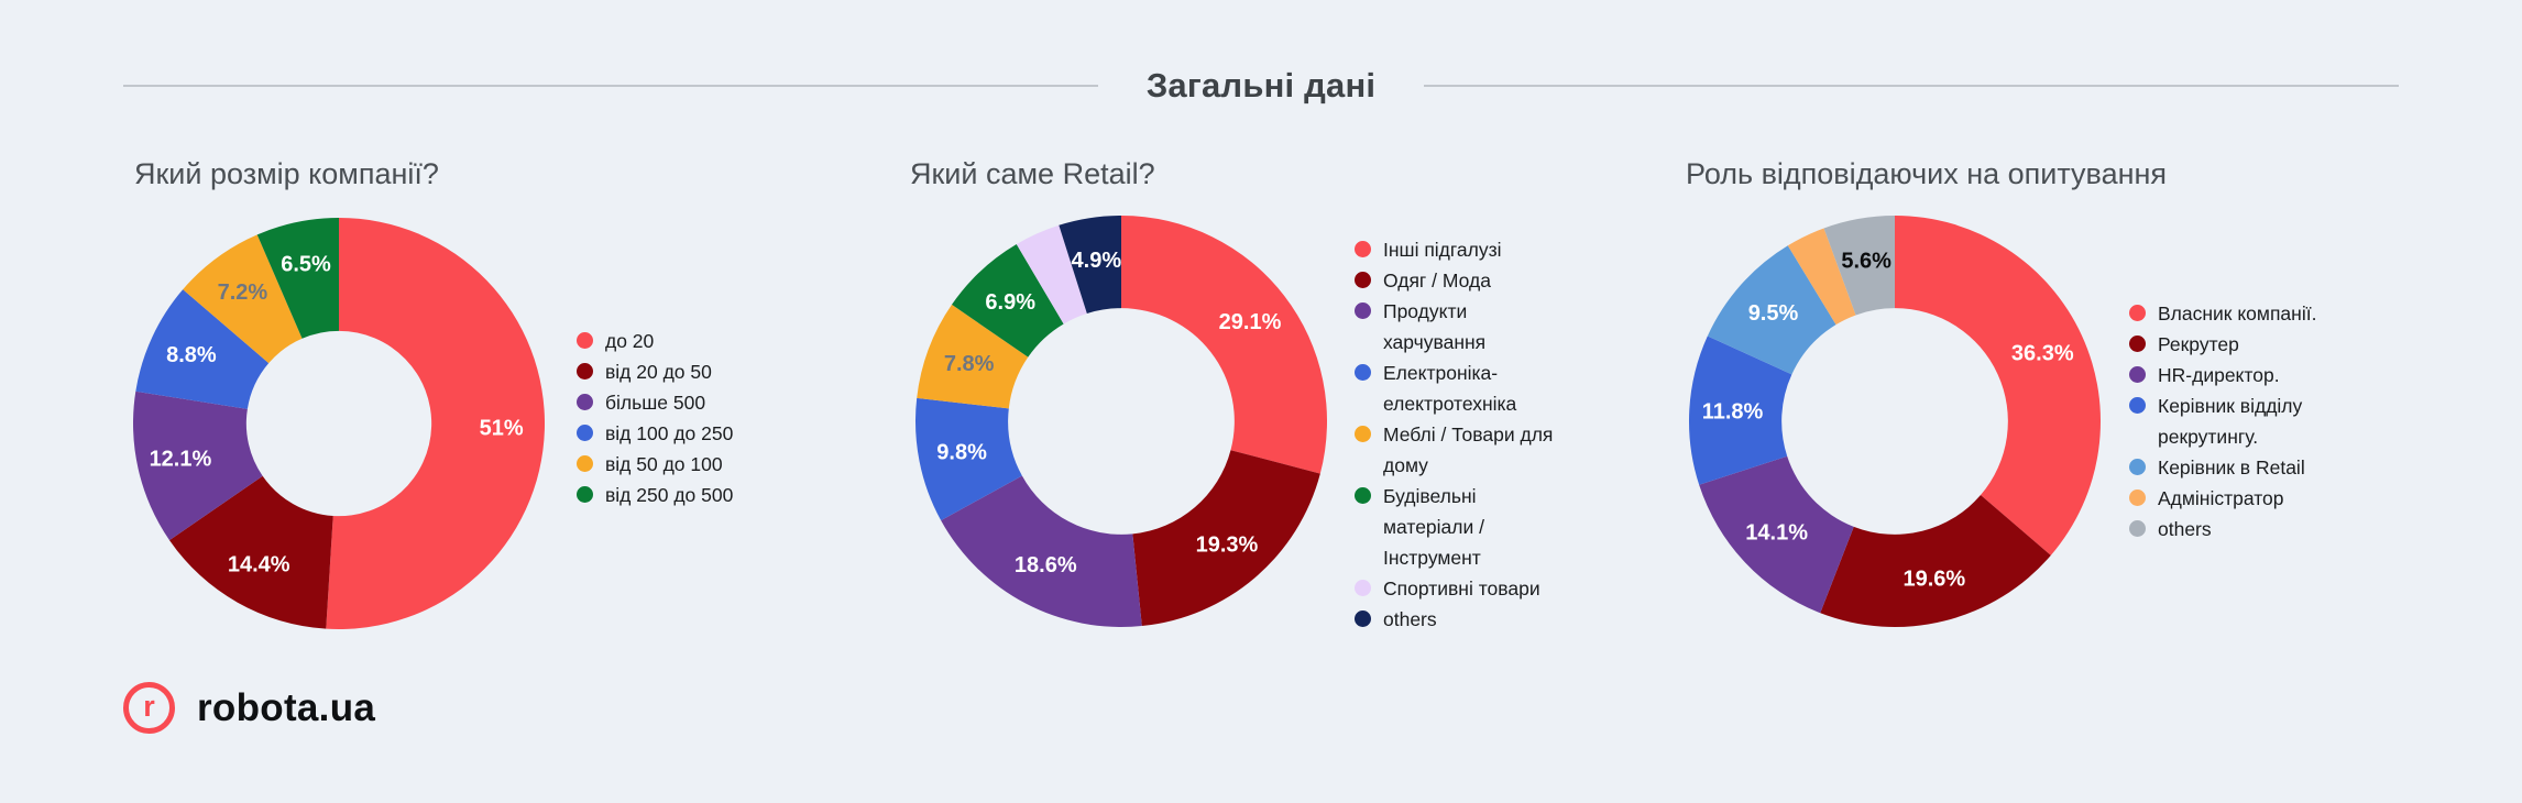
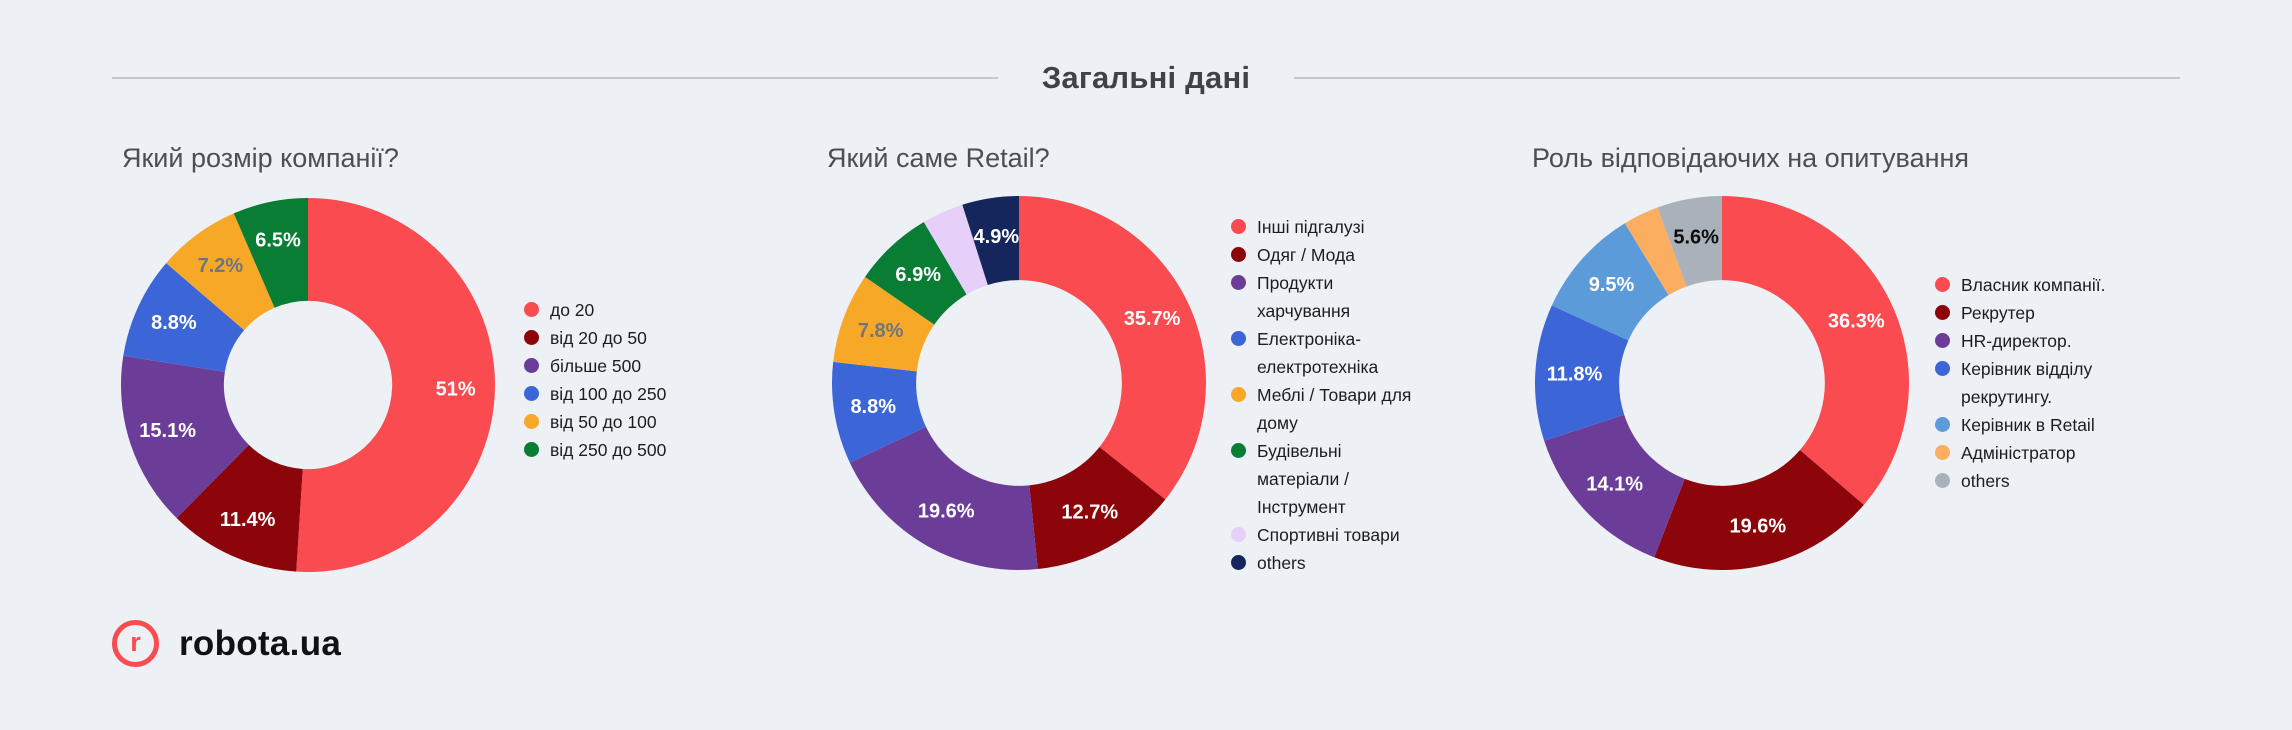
Який розмір компанії?/від 20 до 50: 14.4% -> 11.4%
Який розмір компанії?/більше 500: 12.1% -> 15.1%
Який саме Retail?/Інші підгалузі: 29.1% -> 35.7%
Який саме Retail?/Одяг / Мода: 19.3% -> 12.7%
Який саме Retail?/Продукти харчування: 18.6% -> 19.6%
Який саме Retail?/Електроніка- електротехніка: 9.8% -> 8.8%
